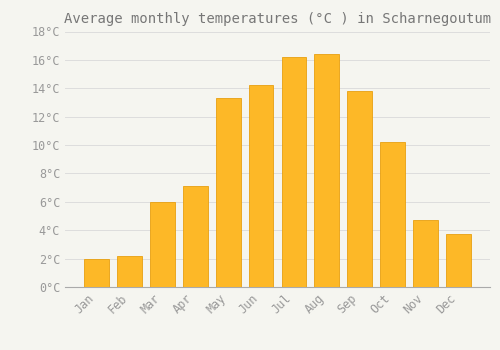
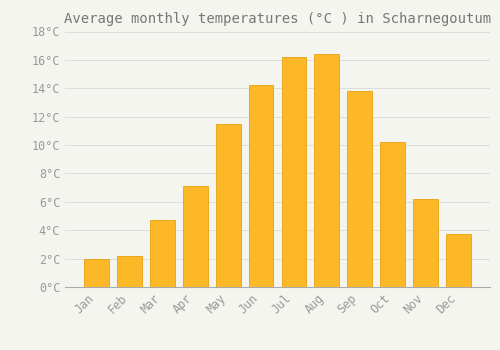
Mar: 6.0°C -> 4.7°C
May: 13.3°C -> 11.5°C
Nov: 4.7°C -> 6.2°C
